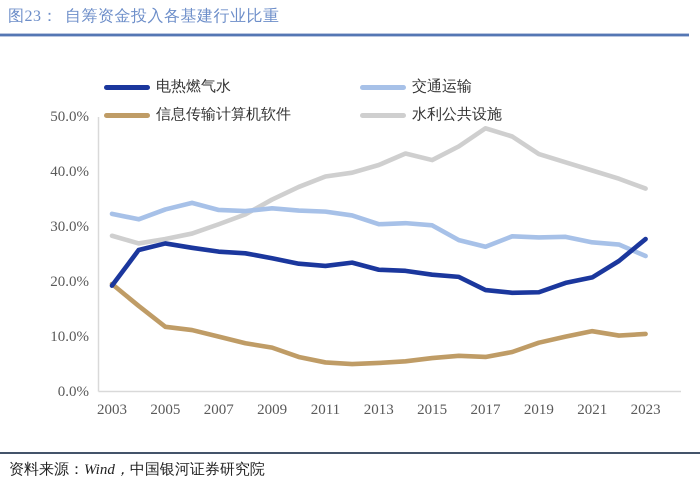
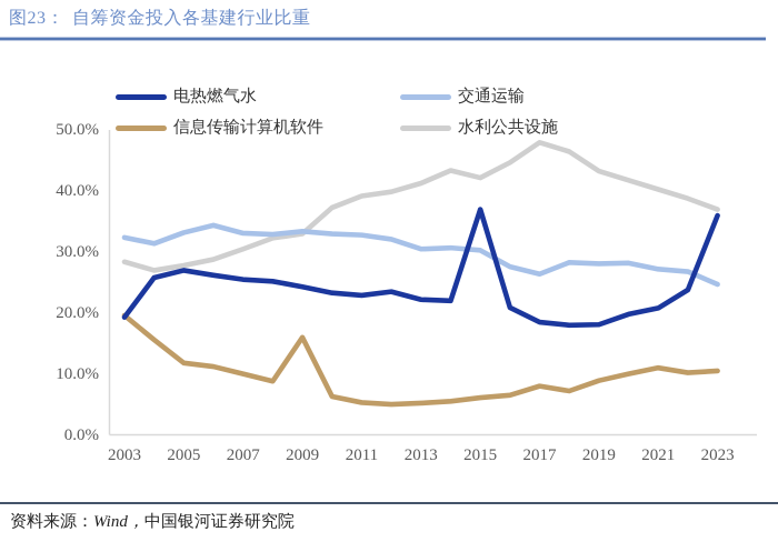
水利公共设施/2009: 35% -> 33%
信息传输计算机软件/2009: 8% -> 16%
电热燃气水/2015: 21% -> 37%
信息传输计算机软件/2017: 6% -> 8%
电热燃气水/2023: 28% -> 36%
